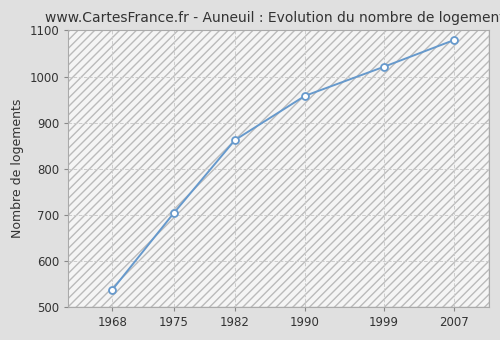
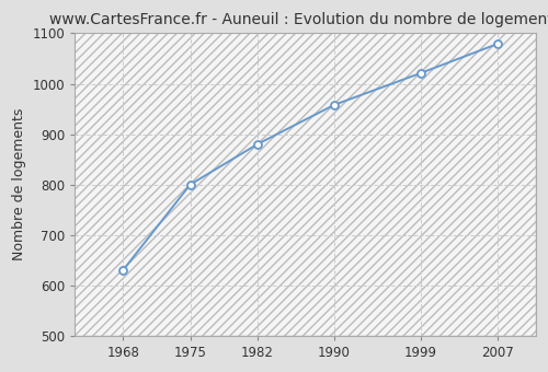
1968: 537 -> 630
1975: 703 -> 800
1982: 862 -> 880
